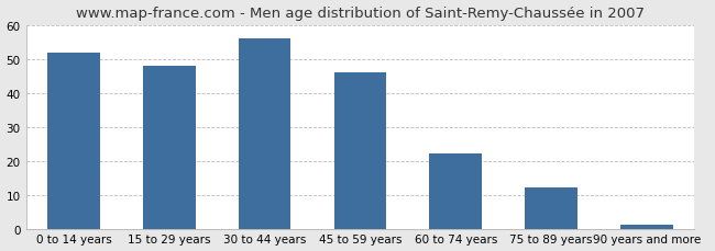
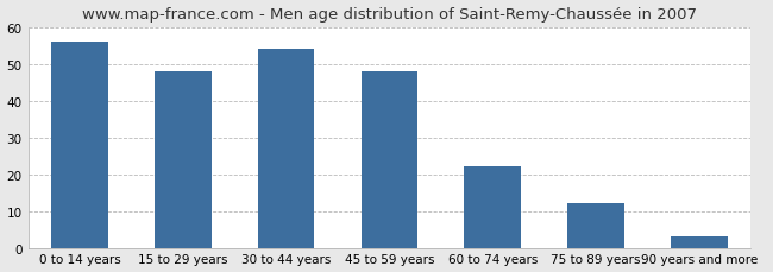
0 to 14 years: 52 -> 56
30 to 44 years: 56 -> 54
45 to 59 years: 46 -> 48
90 years and more: 1 -> 3
